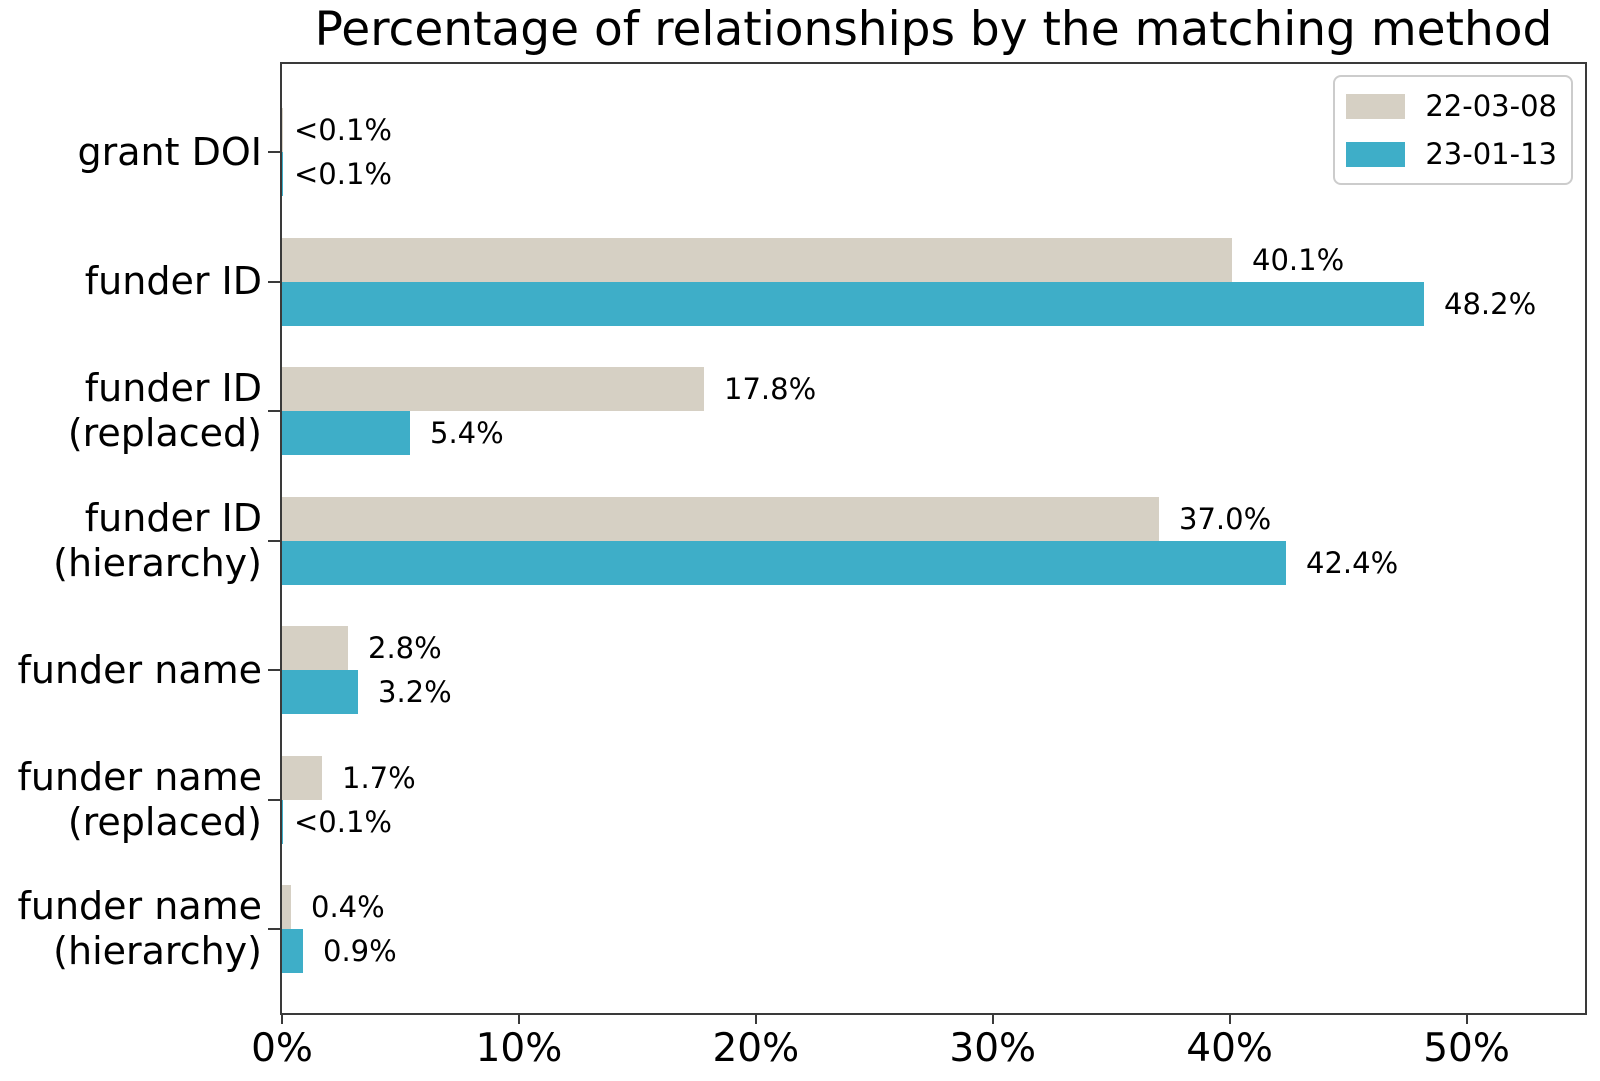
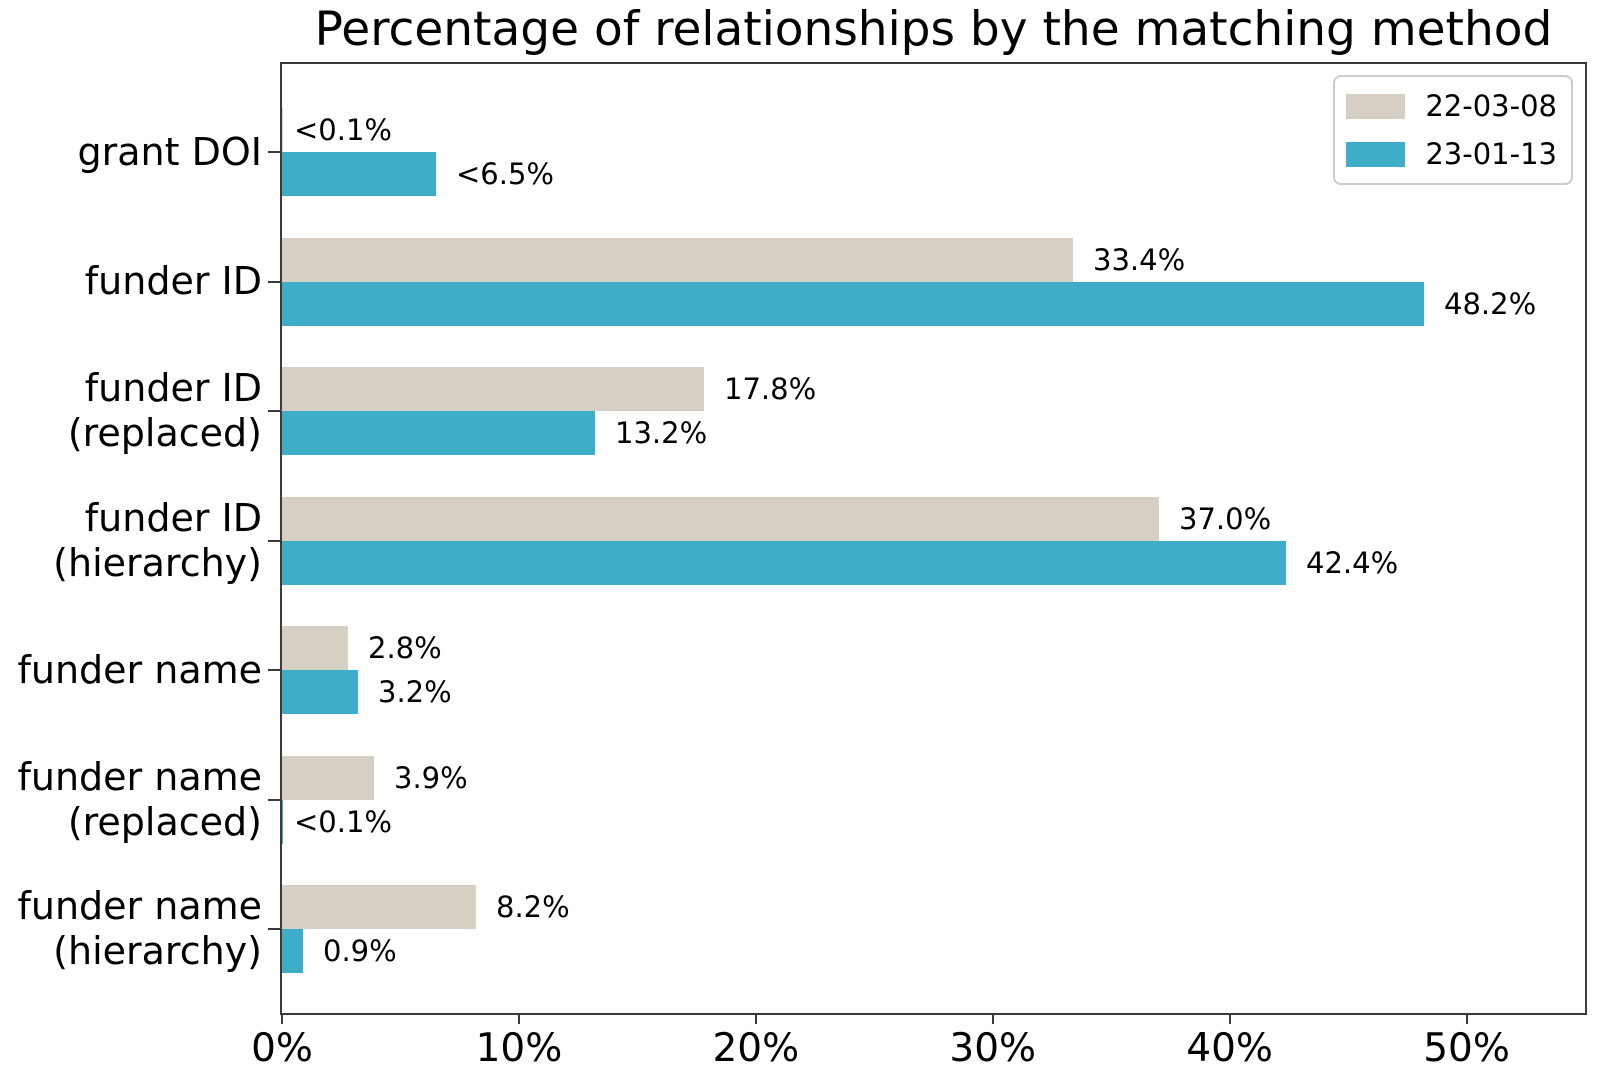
23-01-13/grant DOI: 0.1 -> 6.5
22-03-08/funder ID: 40.1% -> 33.4%
23-01-13/funder ID (replaced): 5.4% -> 13.2%
22-03-08/funder name (replaced): 1.7% -> 3.9%
22-03-08/funder name (hierarchy): 0.4% -> 8.2%
